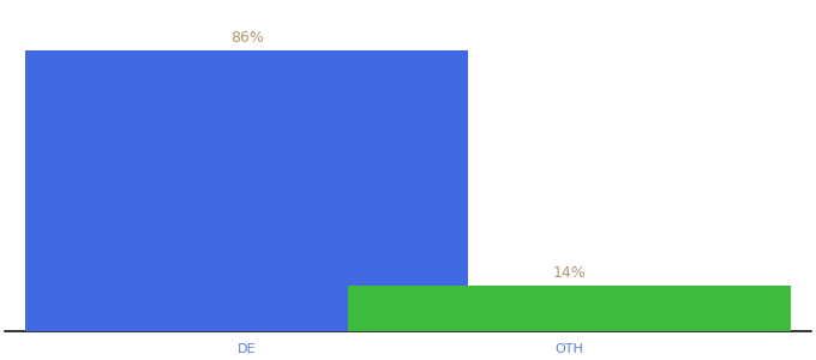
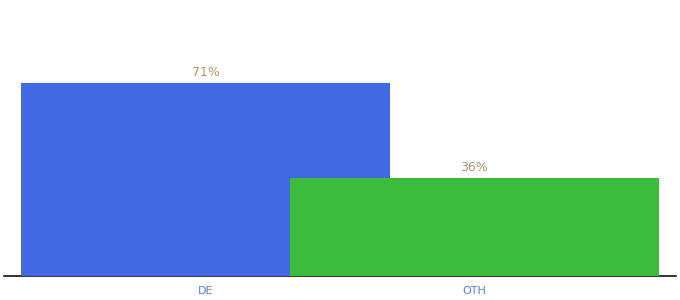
DE: 86% -> 71%
OTH: 14% -> 36%
